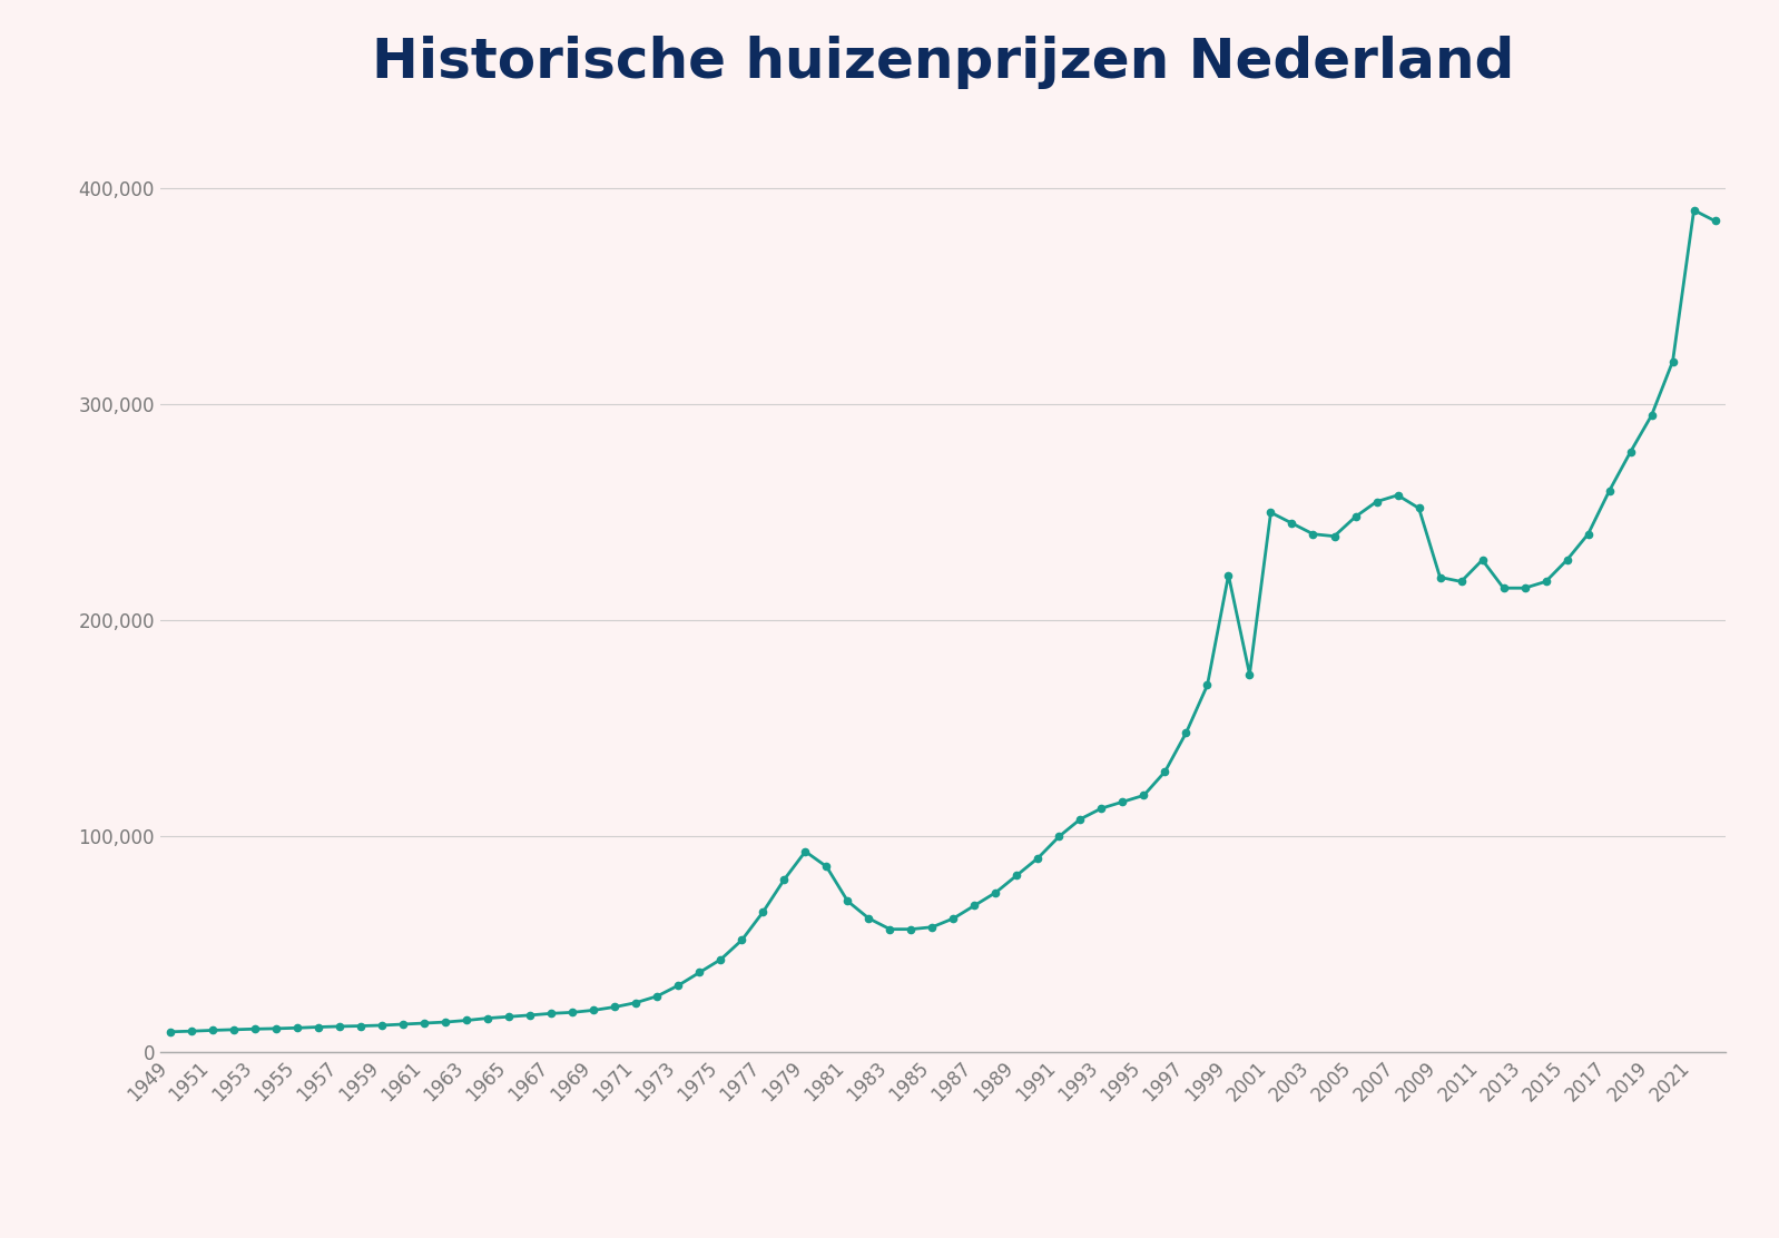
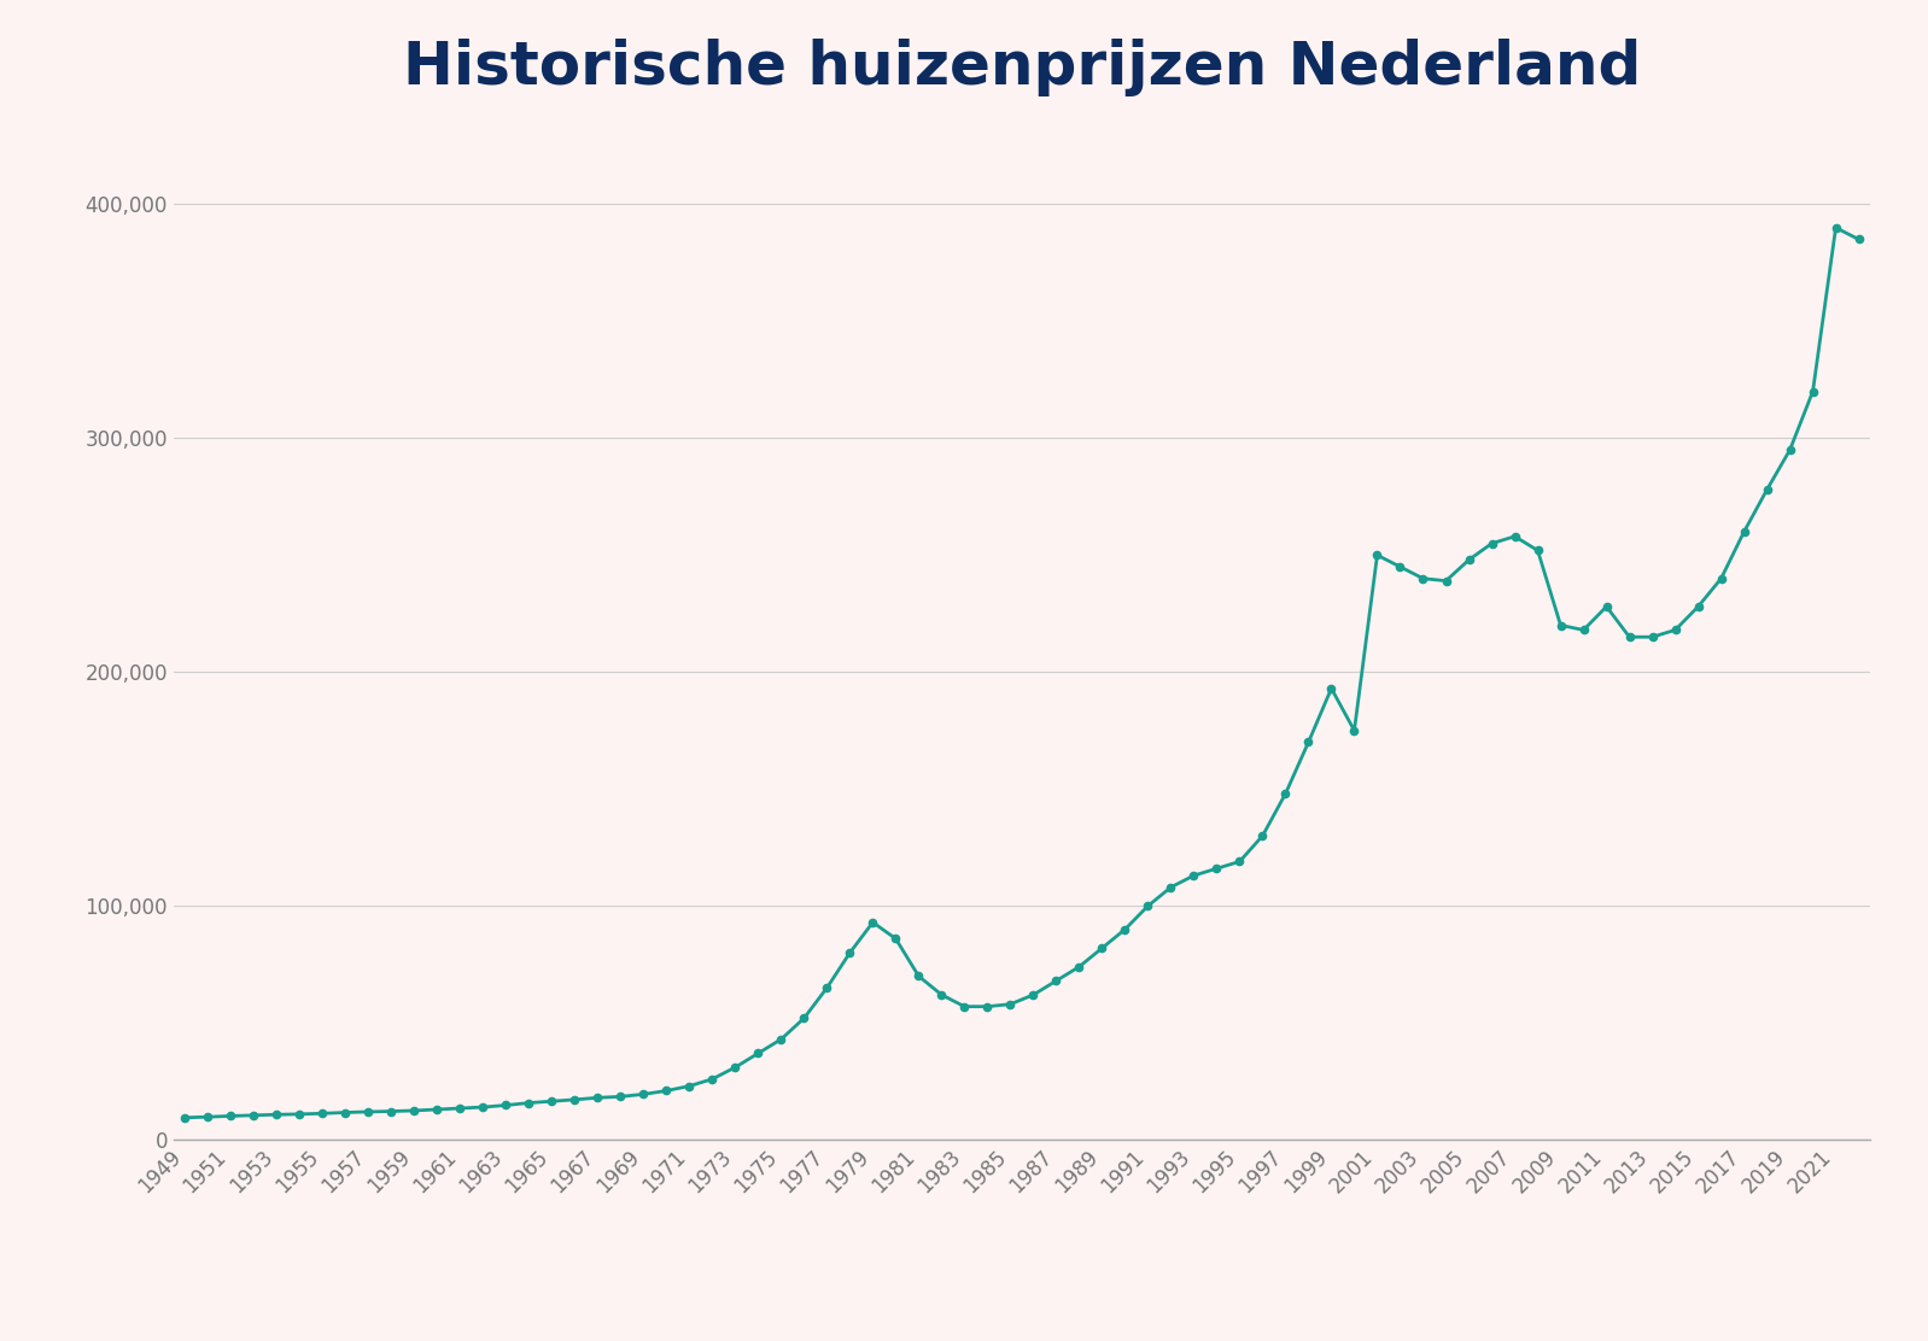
1999: 221,000 -> 193,000
